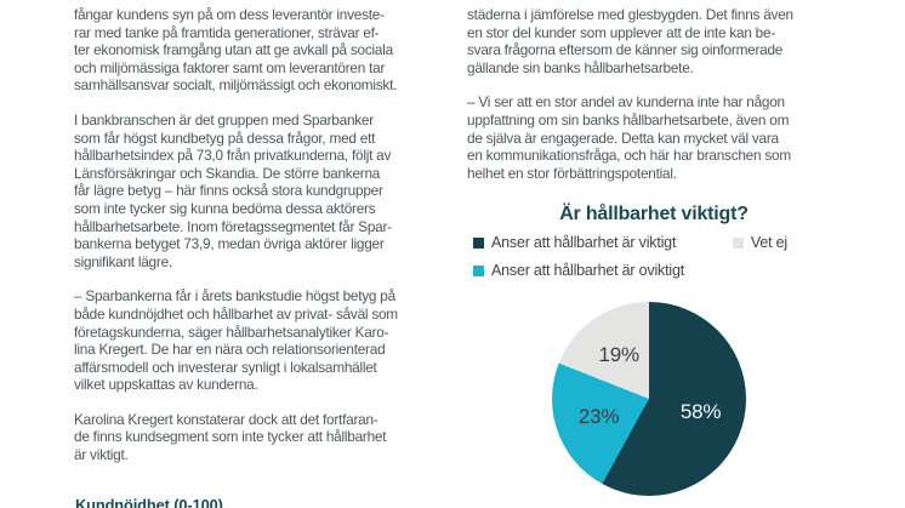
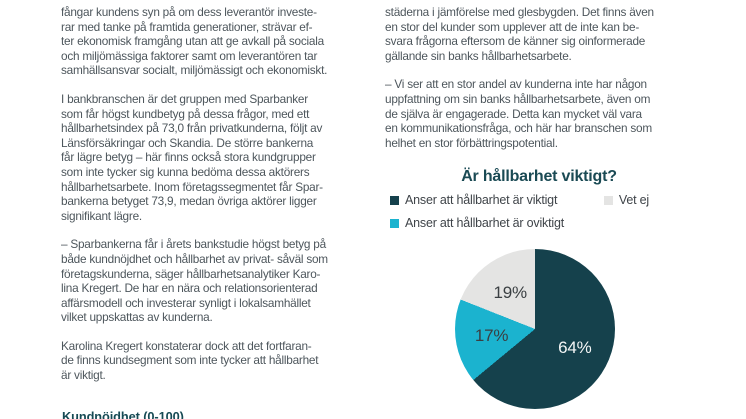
Anser att hållbarhet är viktigt: 58% -> 64%
Anser att hållbarhet är oviktigt: 23% -> 17%
